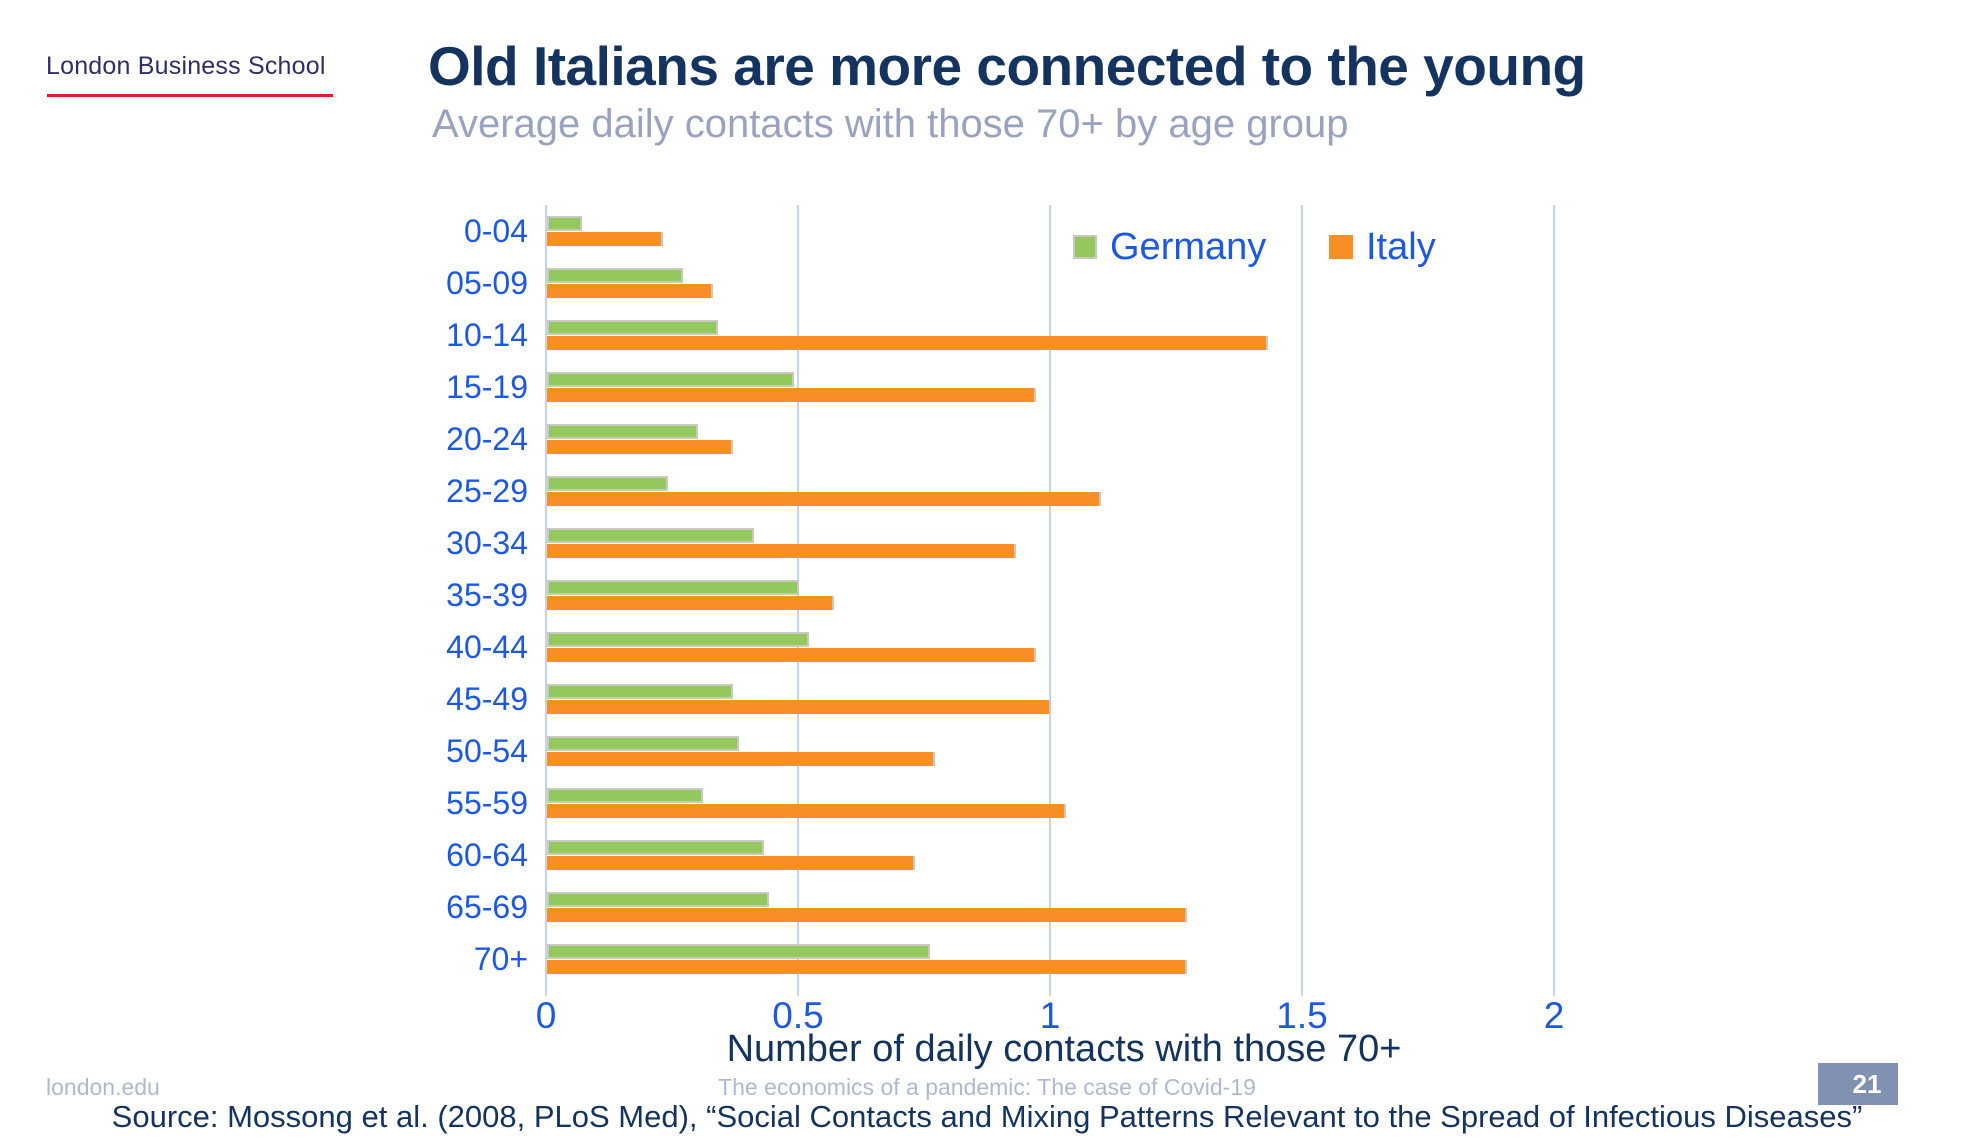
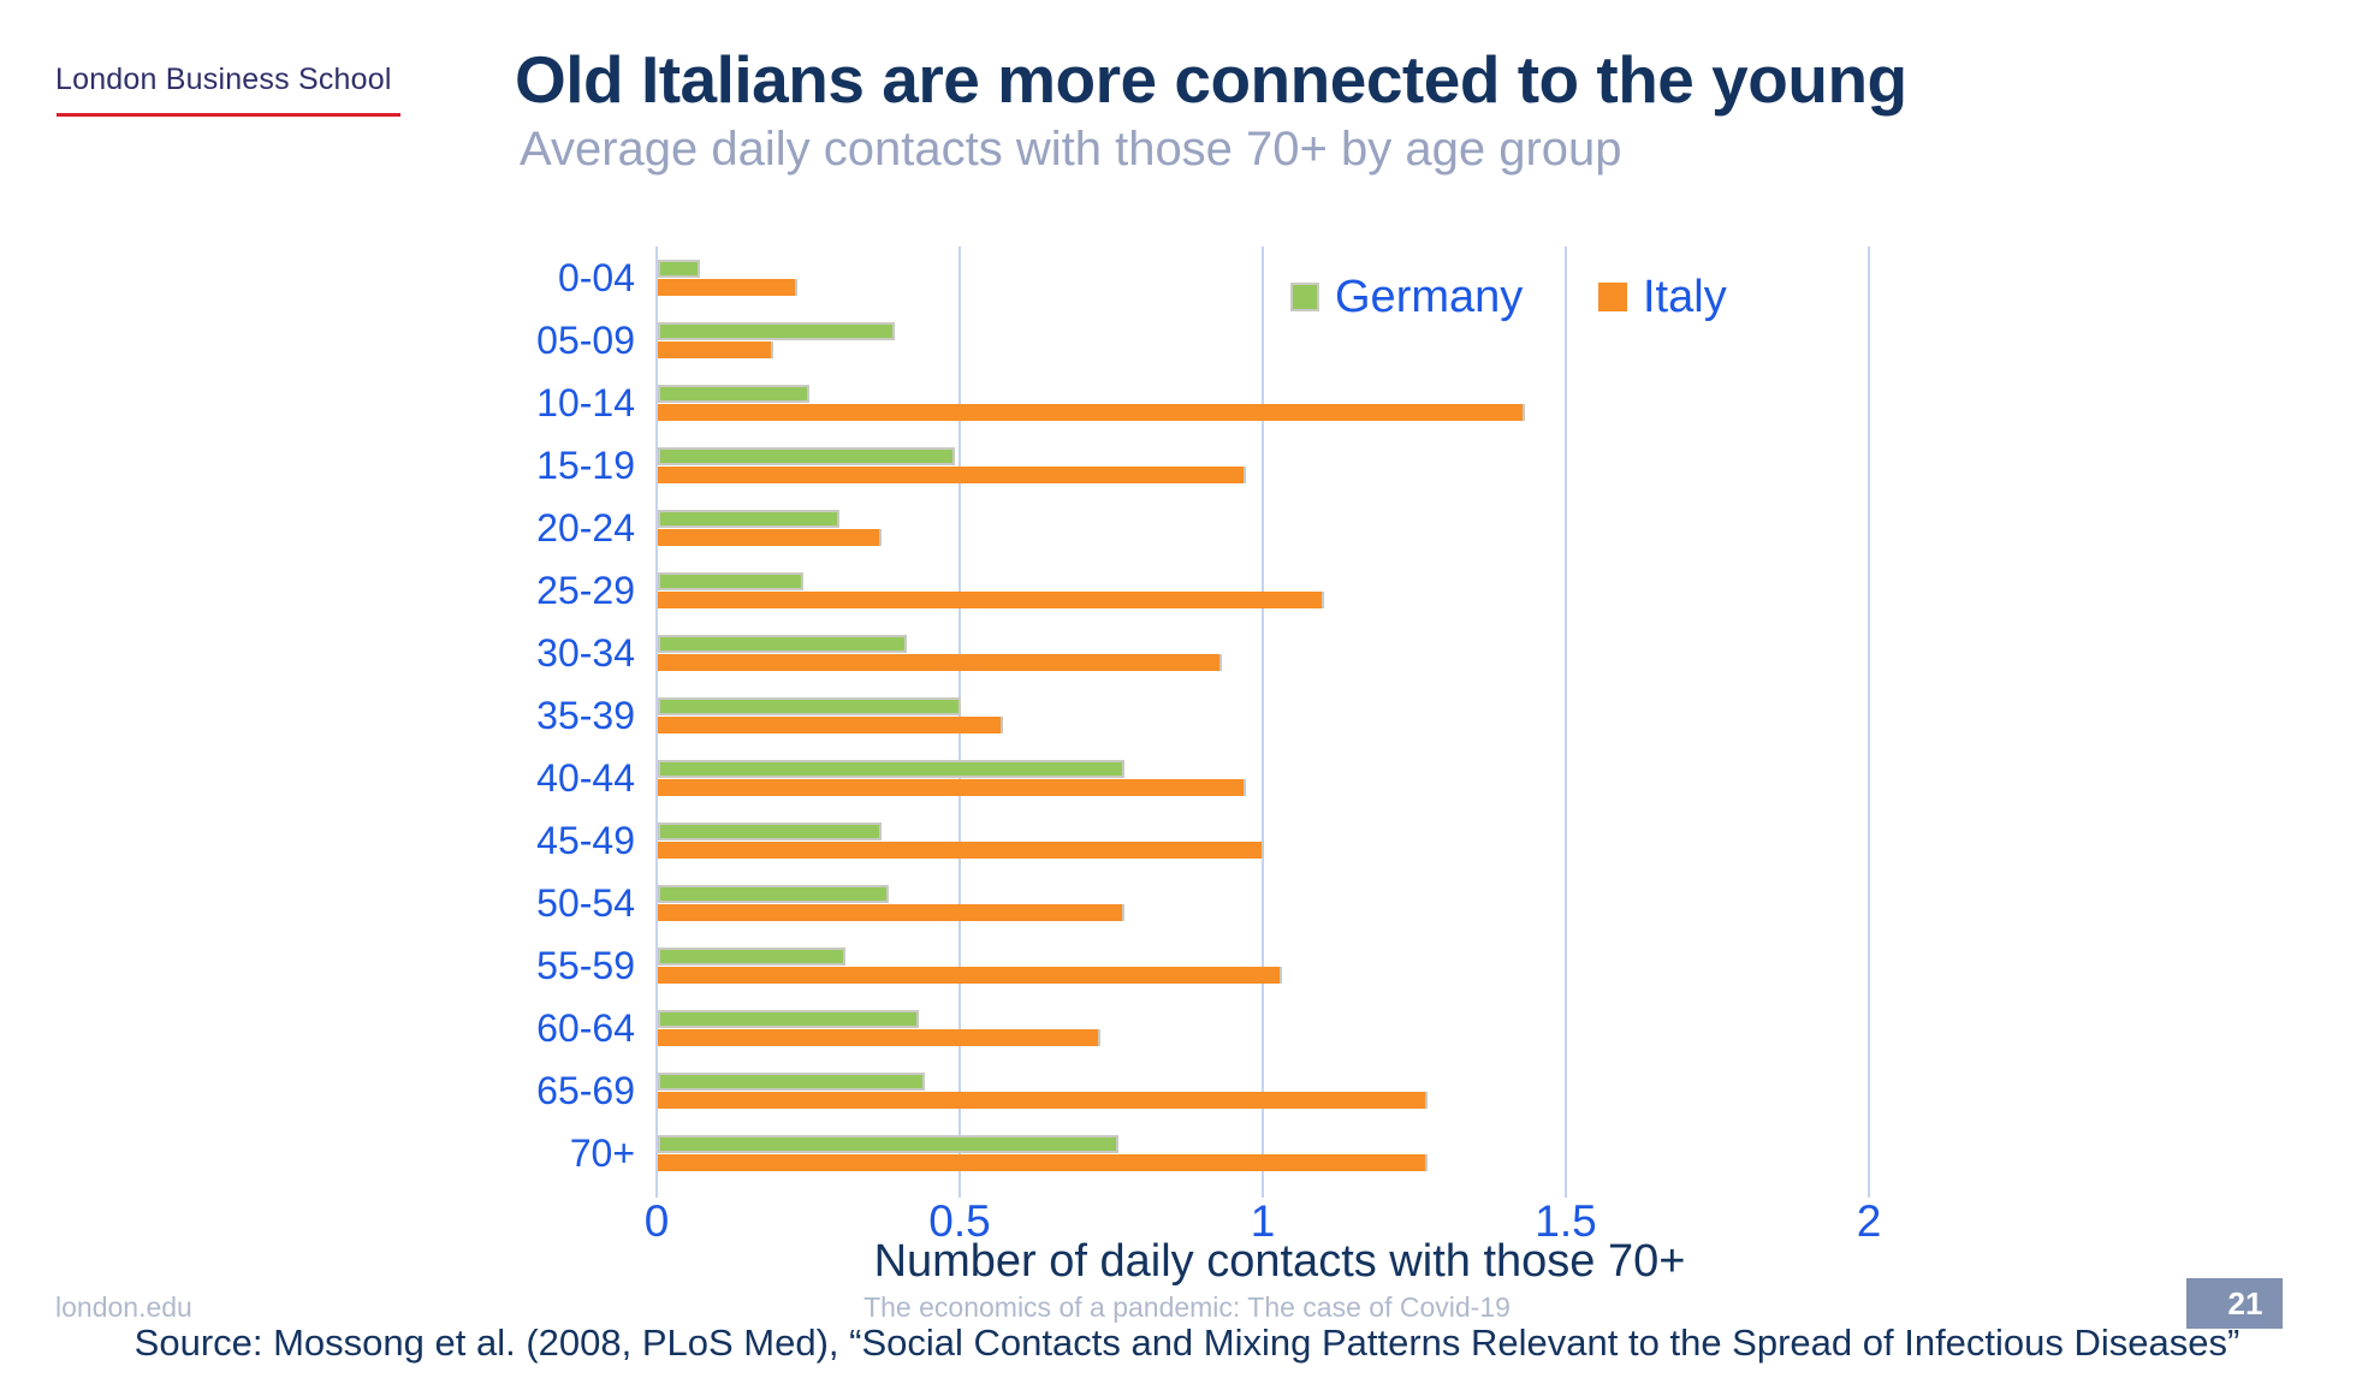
Germany/05-09: 0.27 -> 0.39
Italy/05-09: 0.33 -> 0.19
Germany/10-14: 0.34 -> 0.25
Germany/40-44: 0.52 -> 0.77
